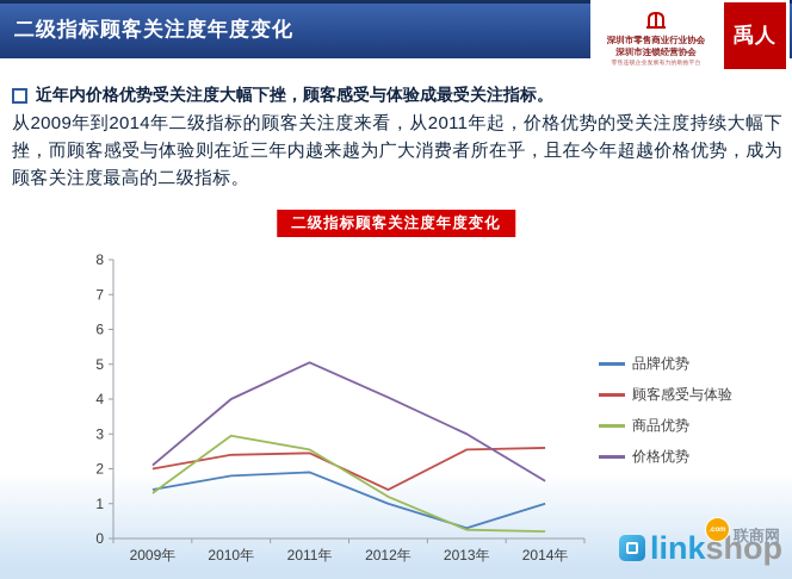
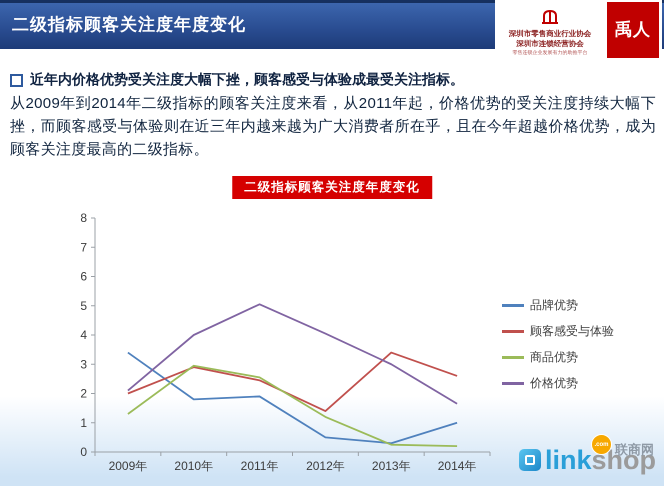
品牌优势/2009年: 1.4 -> 3.4
顾客感受与体验/2010年: 2.4 -> 2.9
品牌优势/2012年: 1.0 -> 0.5
顾客感受与体验/2013年: 2.5 -> 3.4
